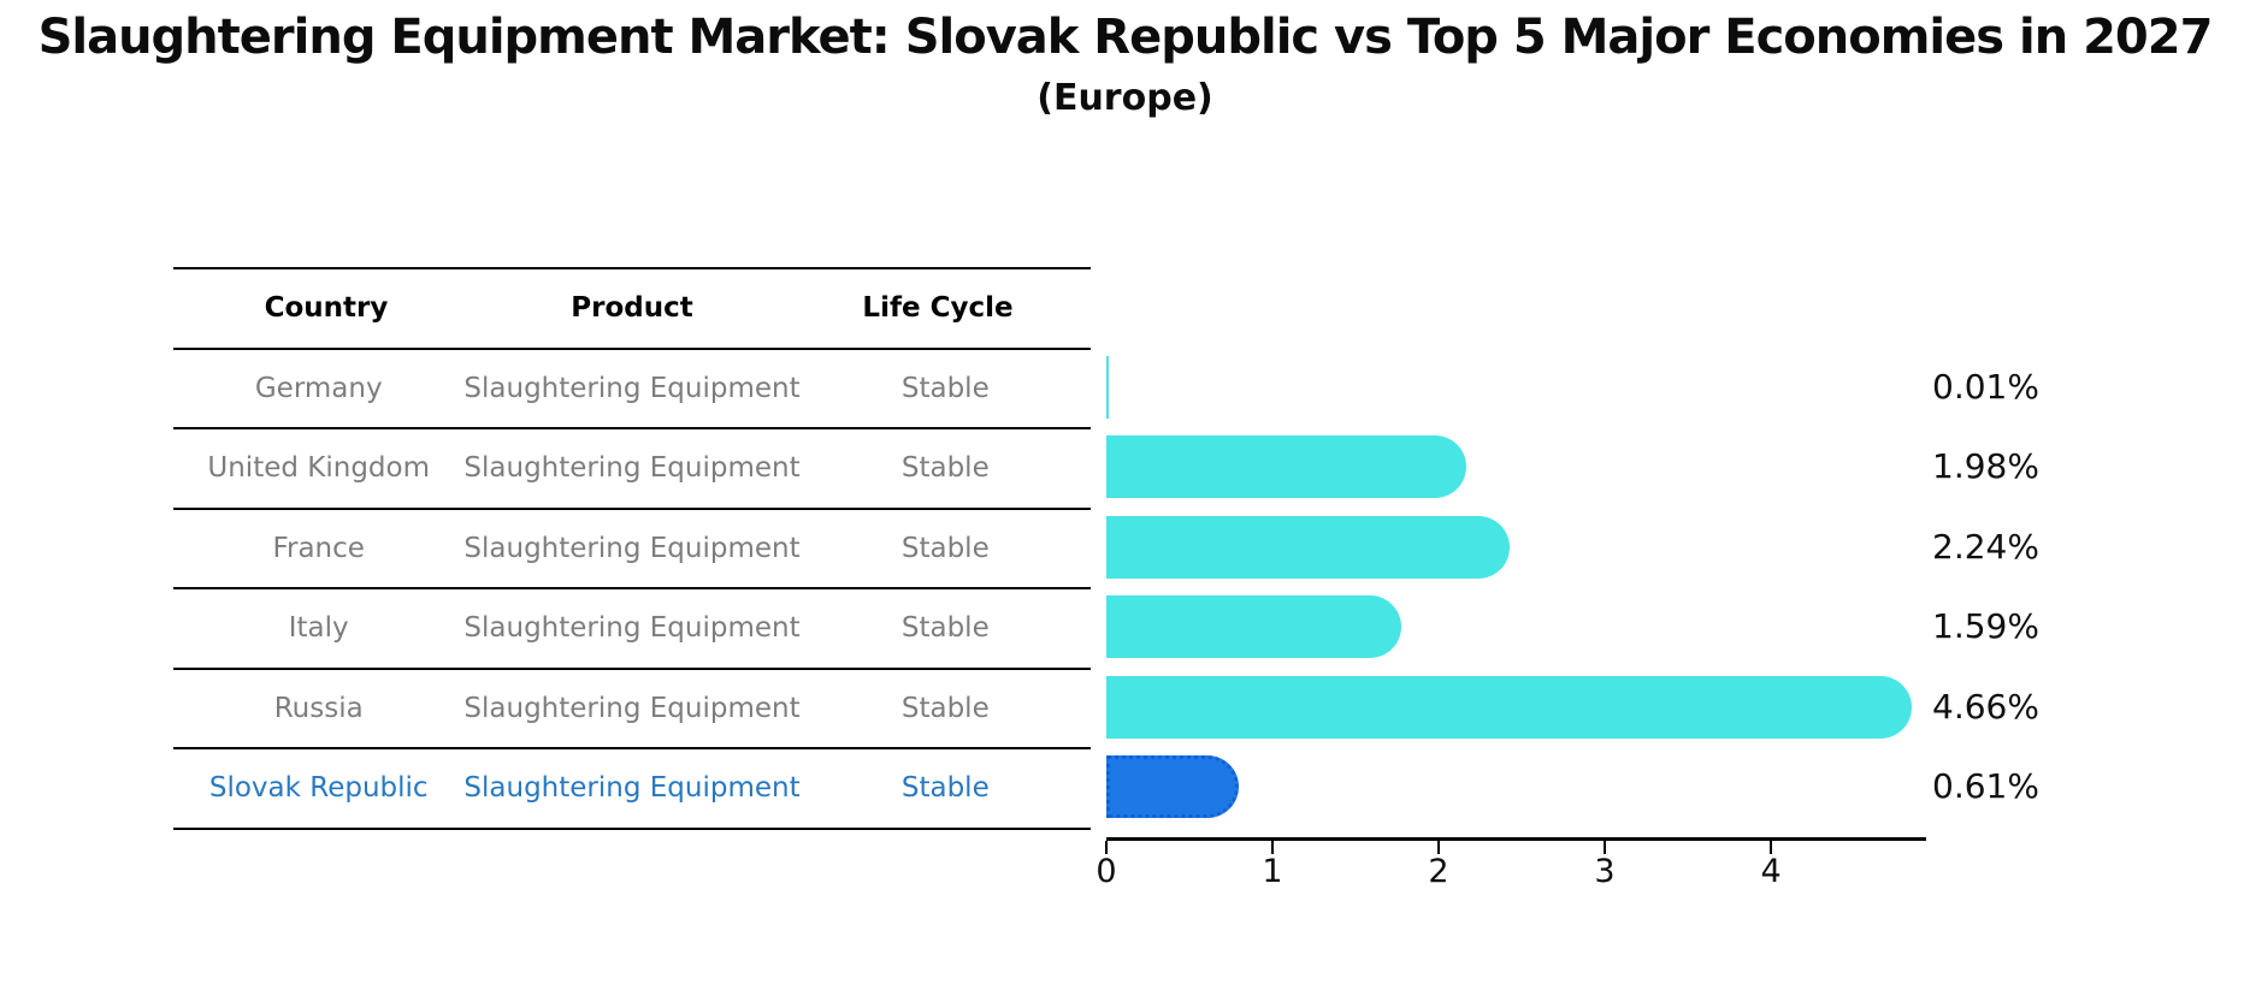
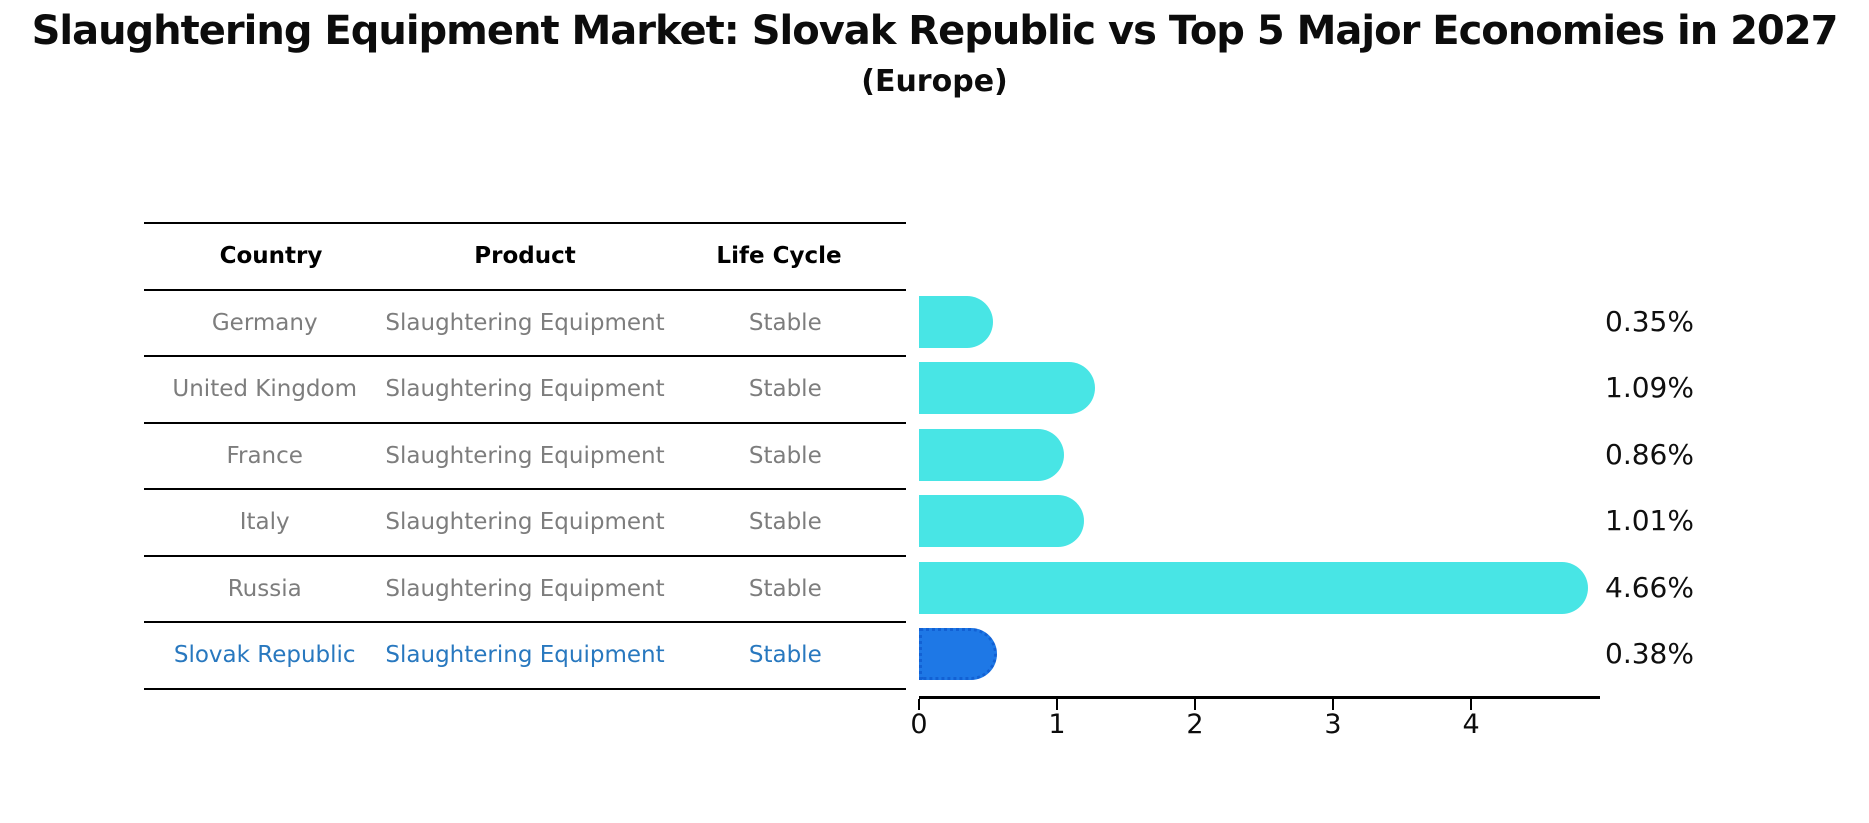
Germany: 0.01% -> 0.35%
United Kingdom: 1.98% -> 1.09%
France: 2.24% -> 0.86%
Italy: 1.59% -> 1.01%
Slovak Republic: 0.61% -> 0.38%
